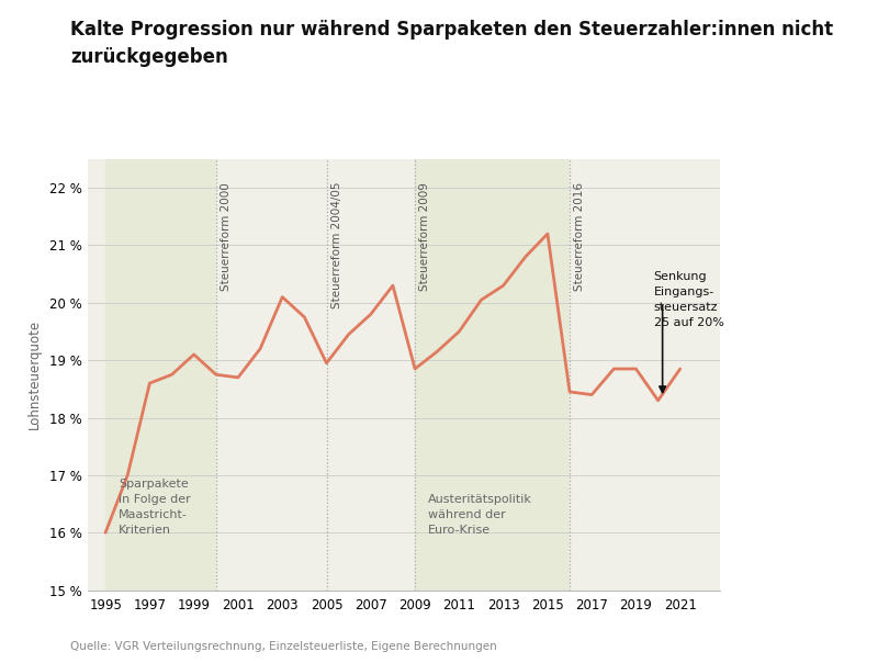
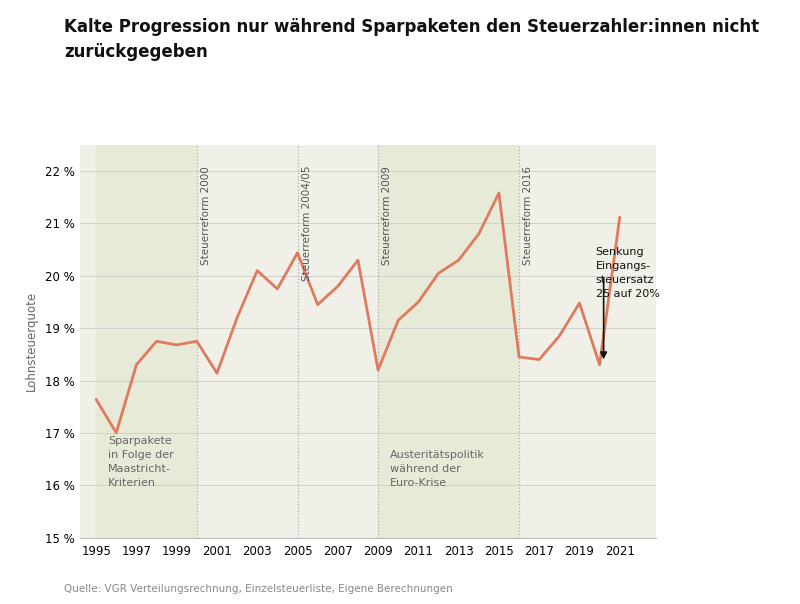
1995: 16.00 % -> 17.64 %
1997: 18.60 % -> 18.30 %
1999: 19.10 % -> 18.68 %
2001: 18.70 % -> 18.14 %
2005: 18.95 % -> 20.44 %
2009: 18.85 % -> 18.20 %
2015: 21.20 % -> 21.58 %
2019: 18.85 % -> 19.48 %
2021: 18.85 % -> 21.12 %
